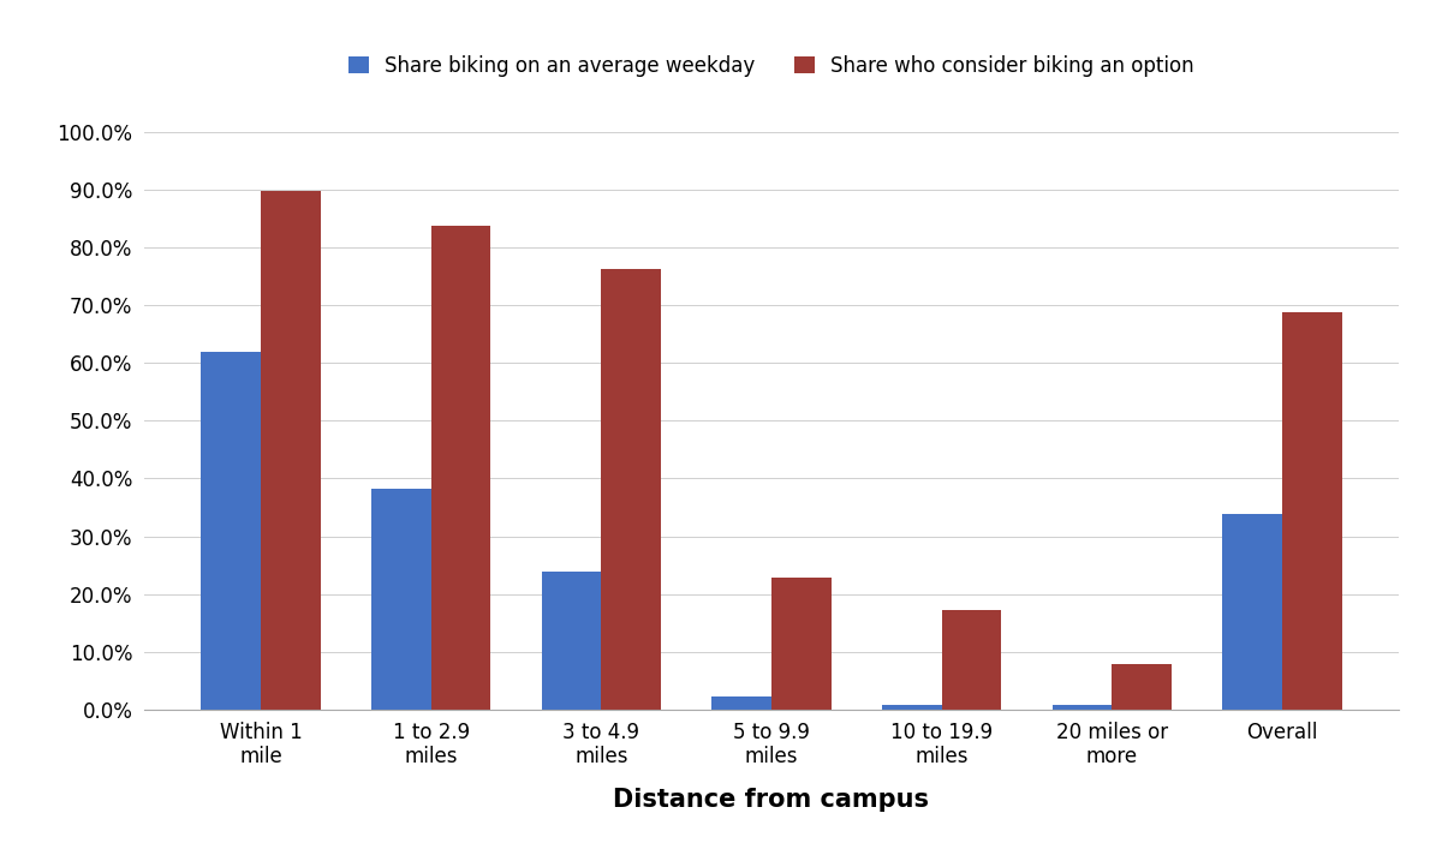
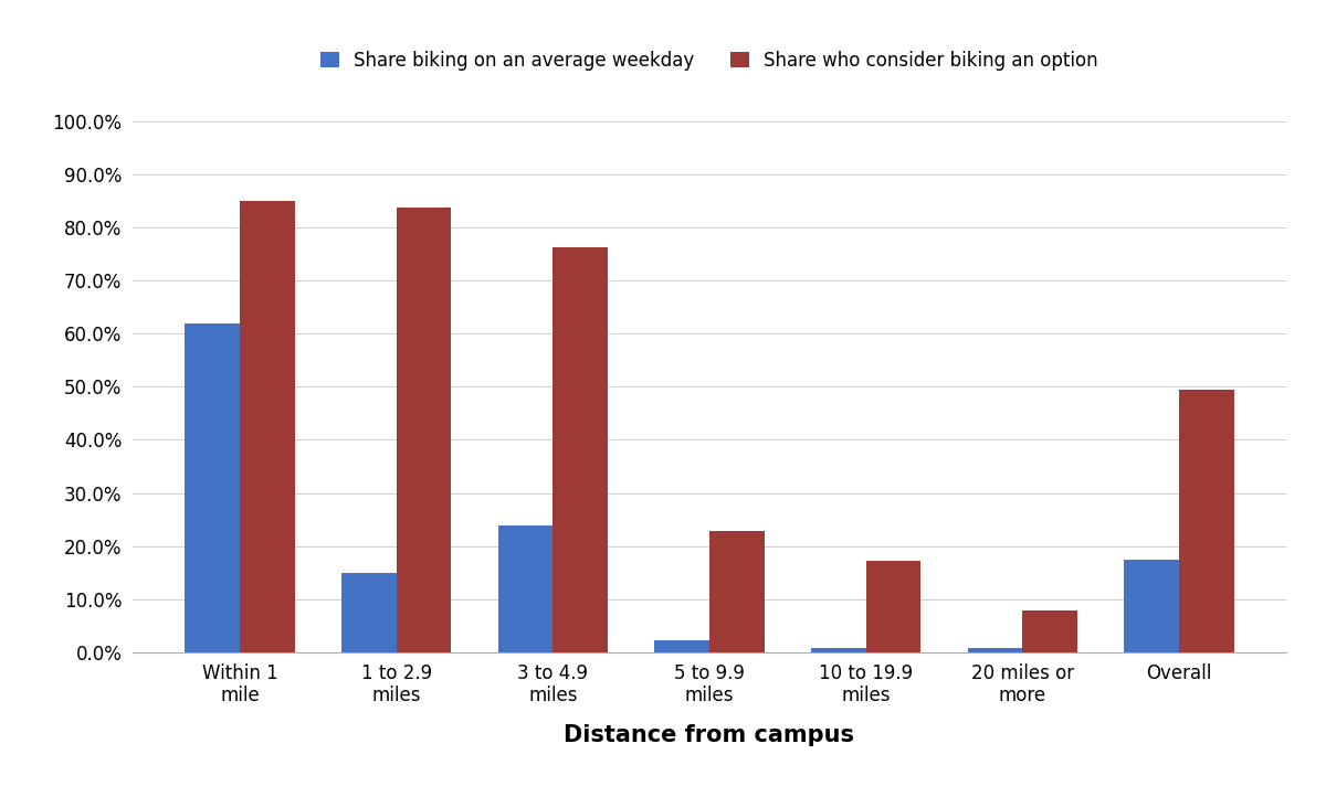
Share who consider biking an option/Within 1 mile: 89.8% -> 85.0%
Share biking on an average weekday/1 to 2.9 miles: 38.3% -> 15.0%
Share biking on an average weekday/Overall: 33.8% -> 17.5%
Share who consider biking an option/Overall: 68.8% -> 49.5%
